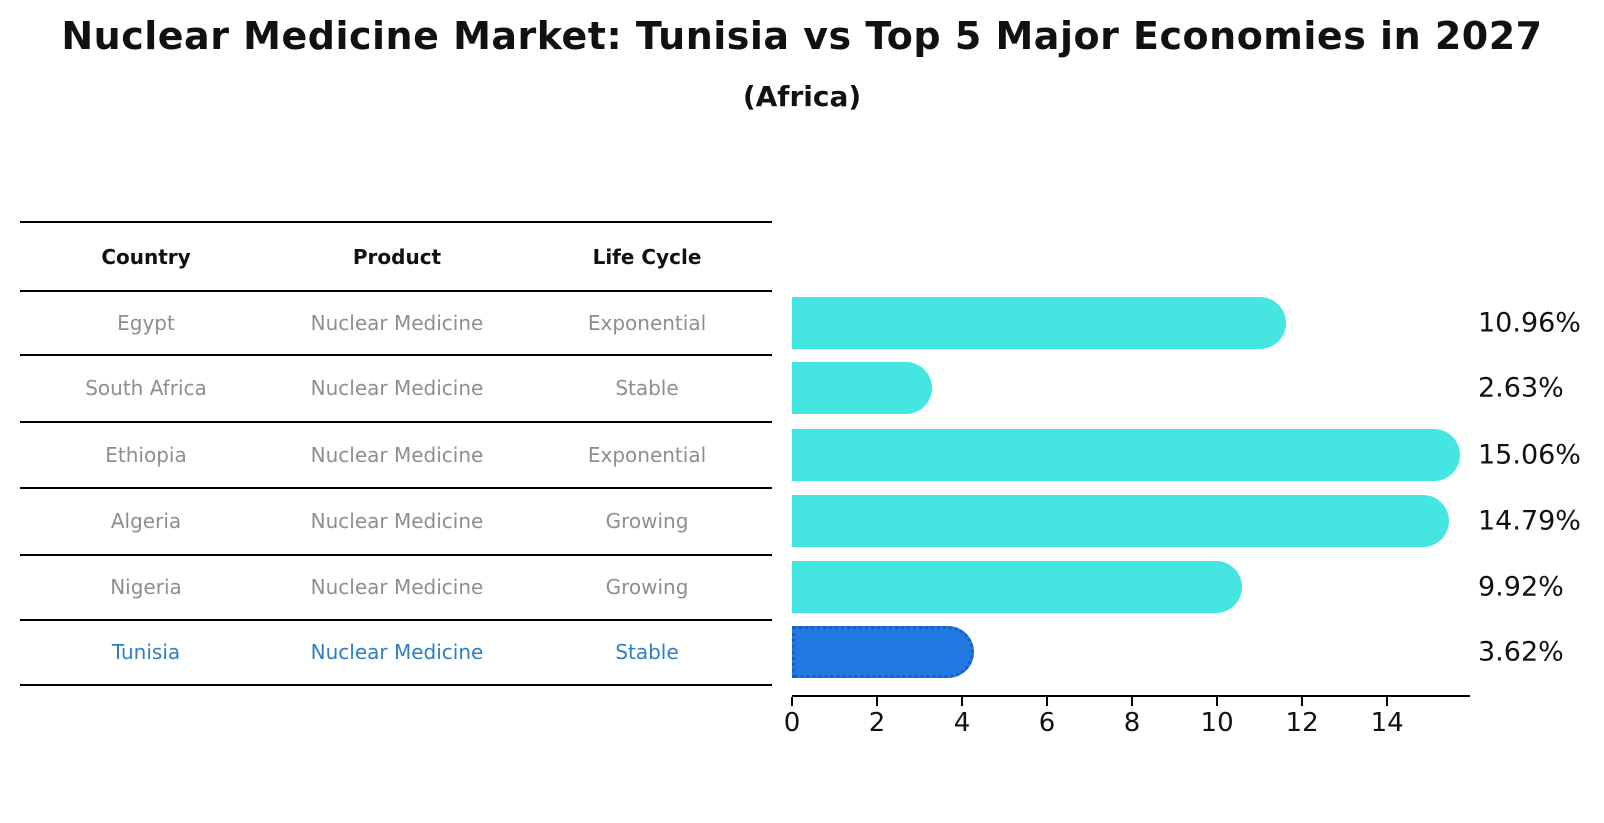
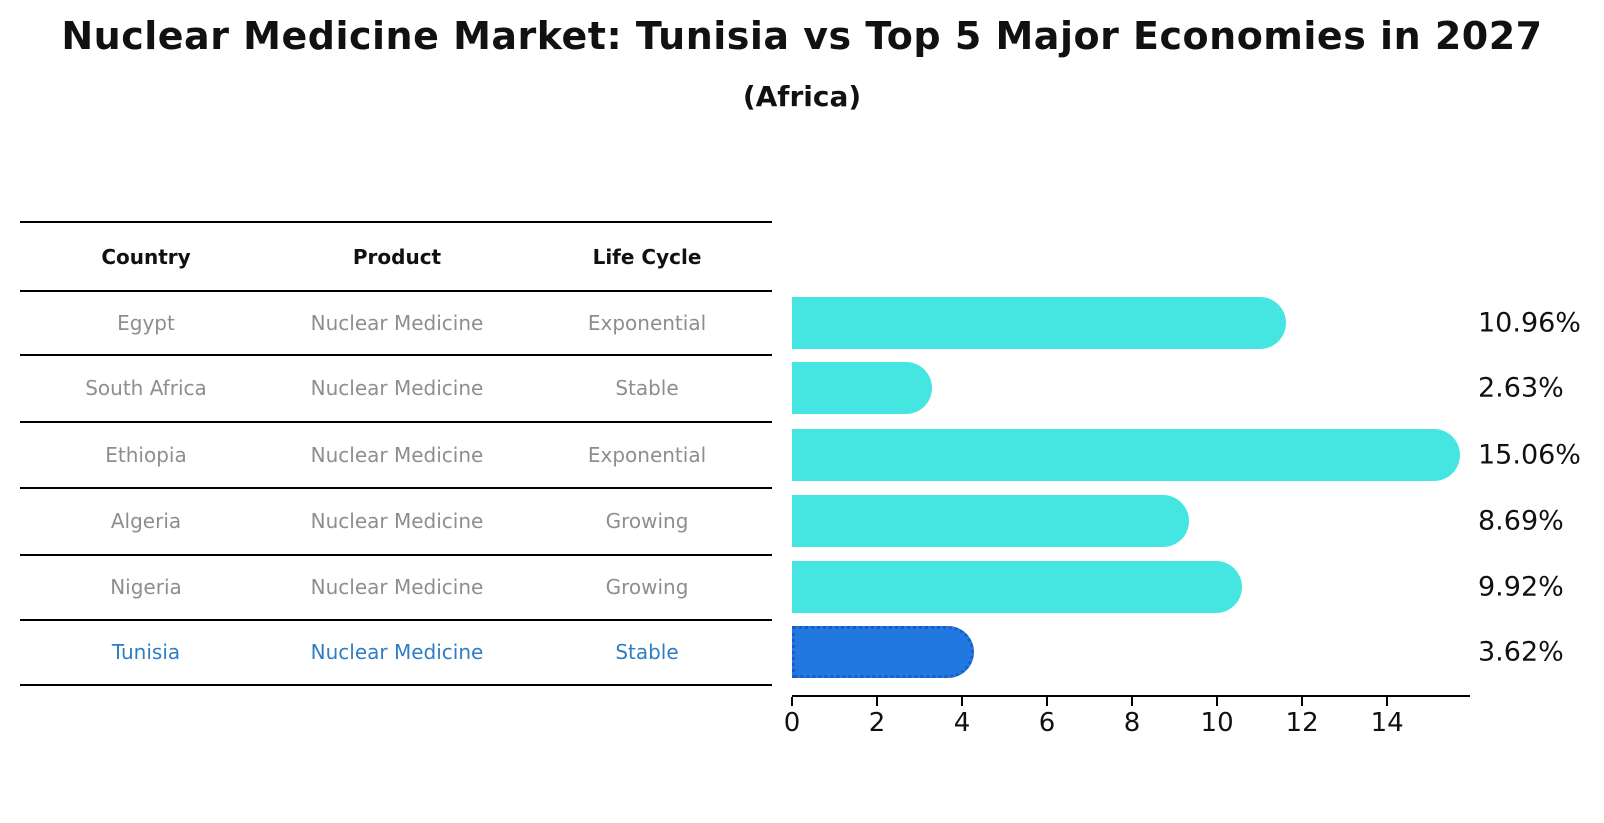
Algeria: 14.79% -> 8.69%
